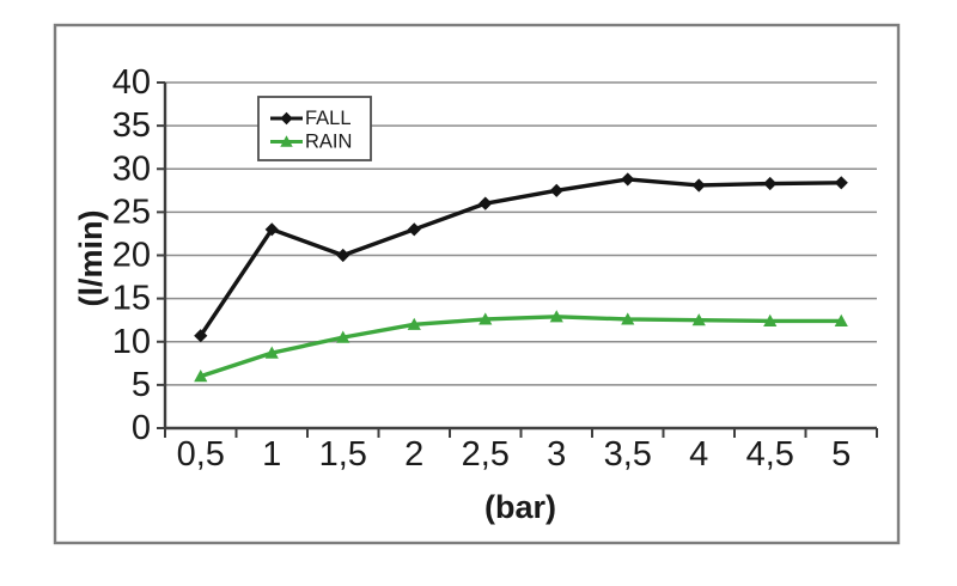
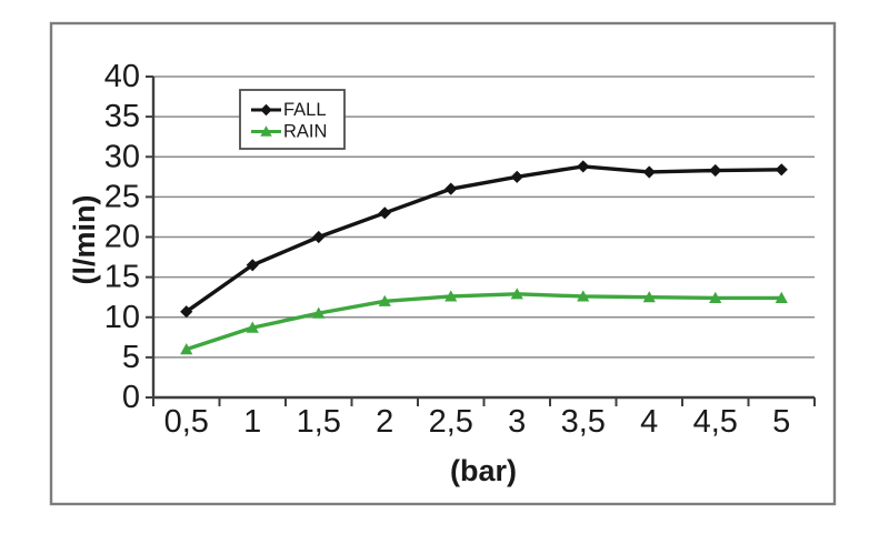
FALL/1: 23 -> 16
